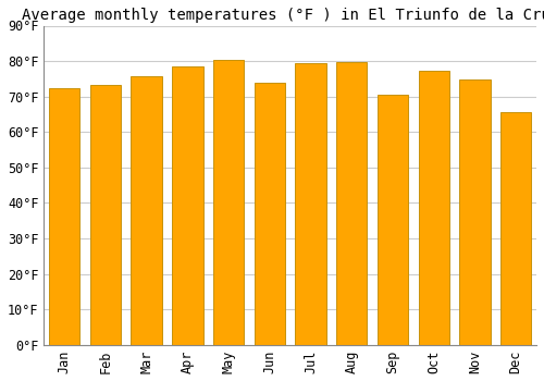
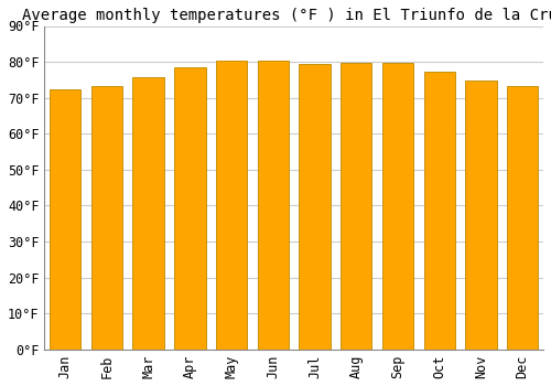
Jun: 74.0°F -> 80.2°F
Sep: 70.5°F -> 79.7°F
Dec: 65.5°F -> 73.2°F
